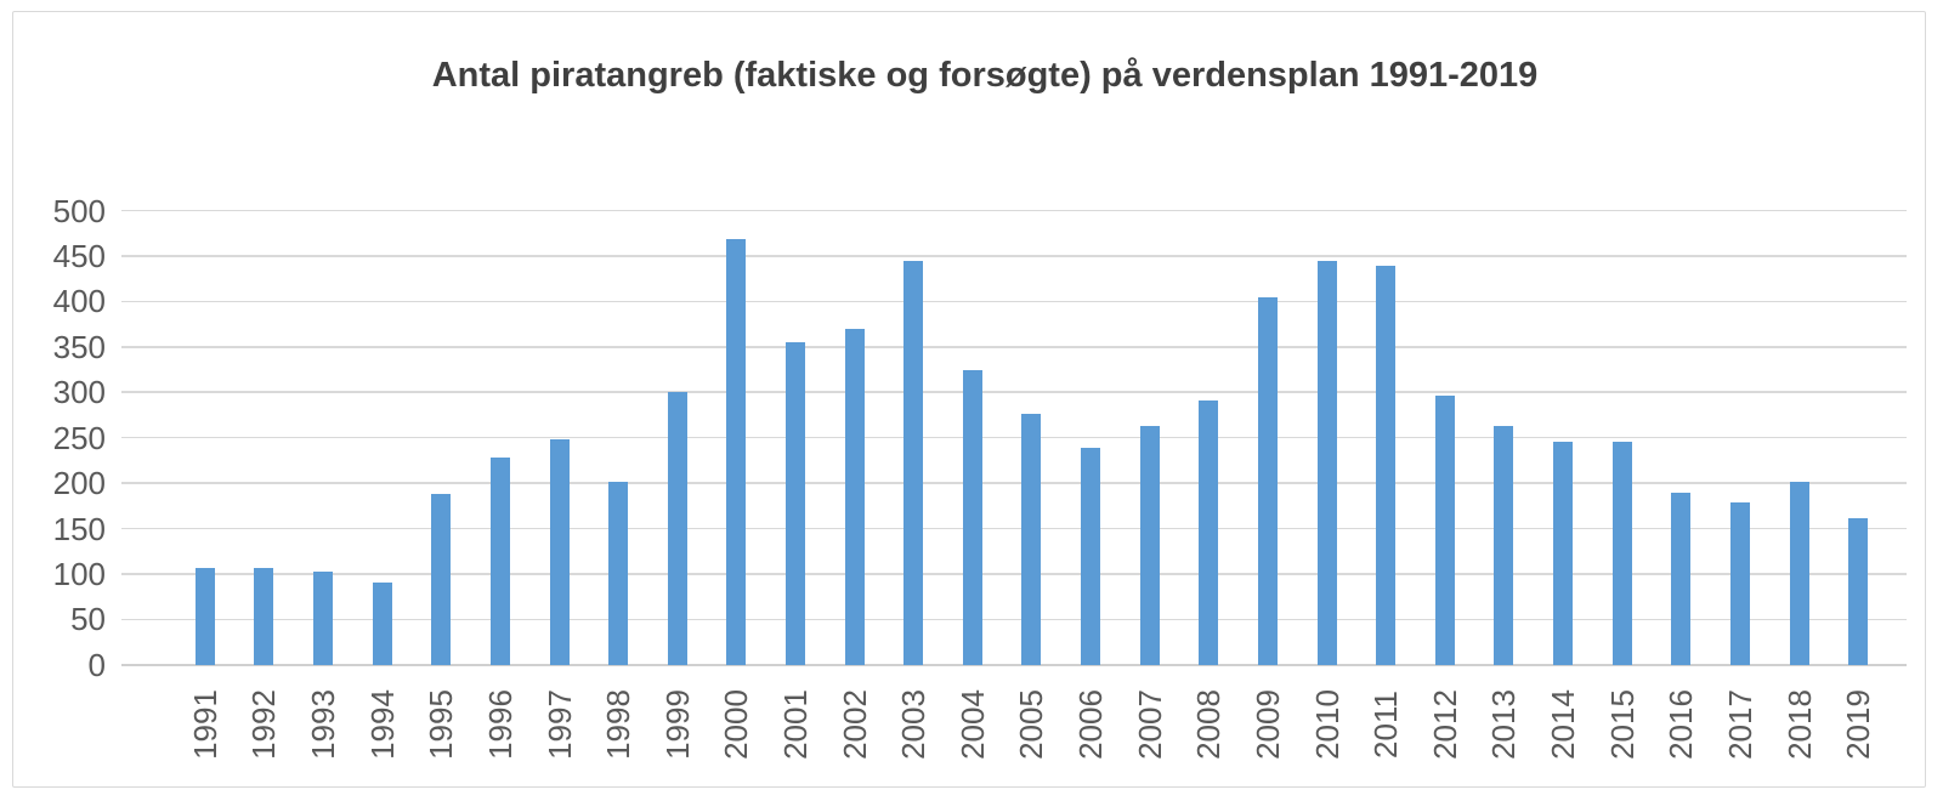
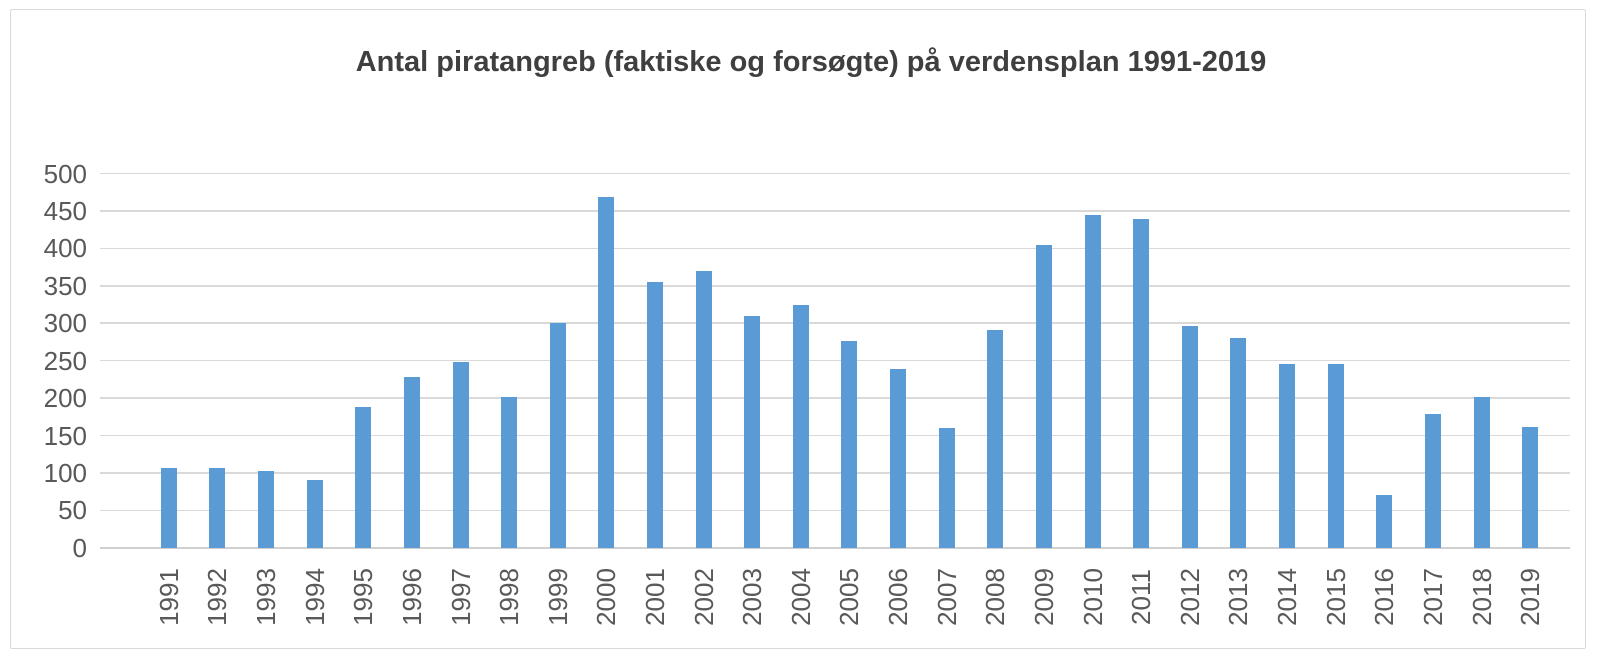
2003: 440 -> 310
2007: 260 -> 160
2013: 260 -> 280
2016: 190 -> 70
